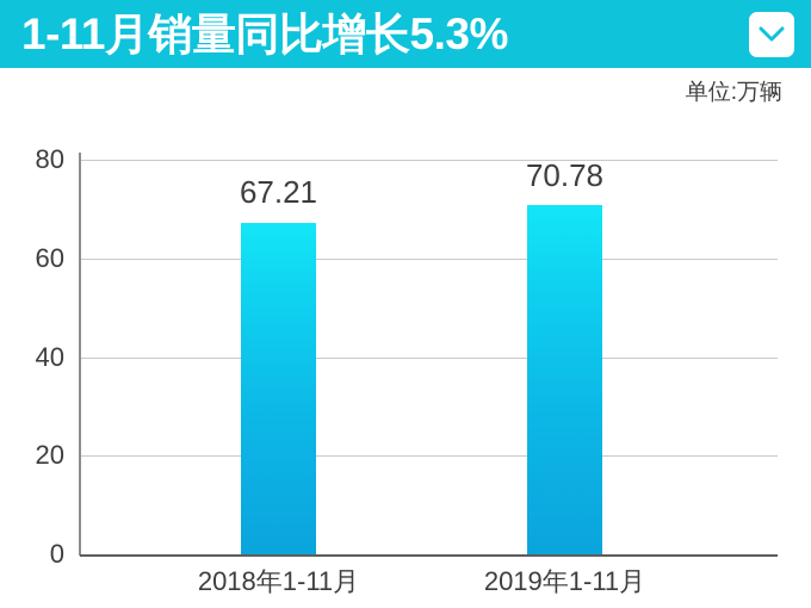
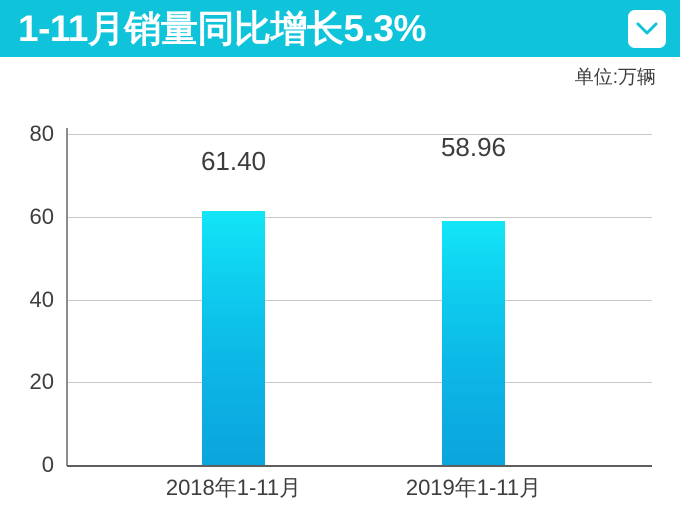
2018年1-11月: 67.21 -> 61.40
2019年1-11月: 70.78 -> 58.96
